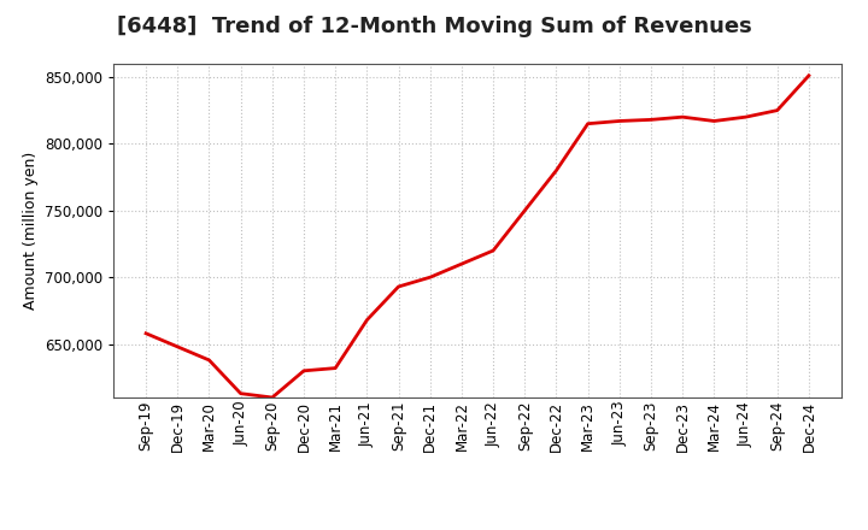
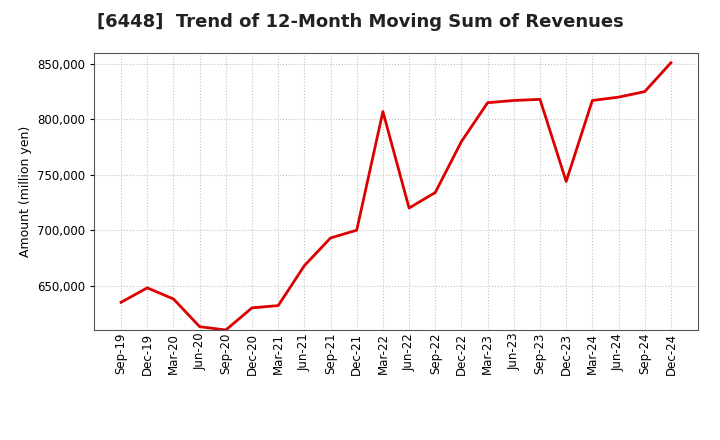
Sep-19: 658,000 -> 635,000
Mar-22: 710,000 -> 807,000
Sep-22: 750,000 -> 734,000
Dec-23: 820,000 -> 744,000
